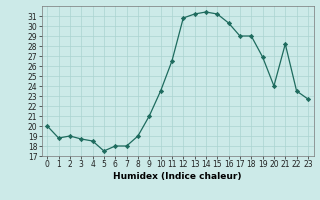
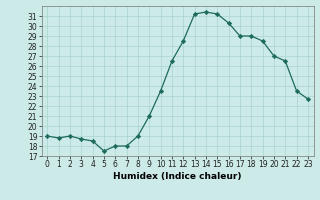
0: 20.0 -> 19.0
12: 30.8 -> 28.5
19: 26.9 -> 28.5
20: 24.0 -> 27.0
21: 28.2 -> 26.5
